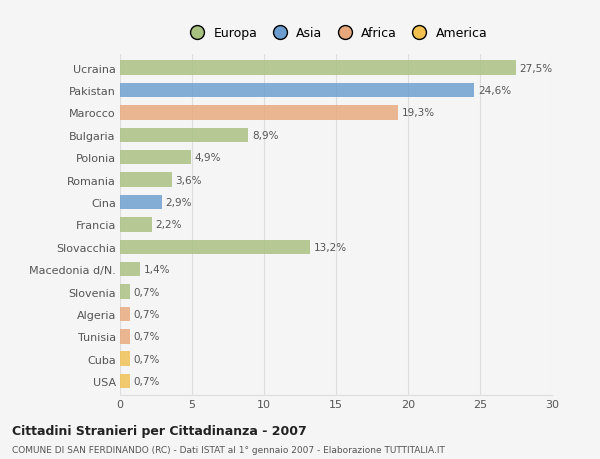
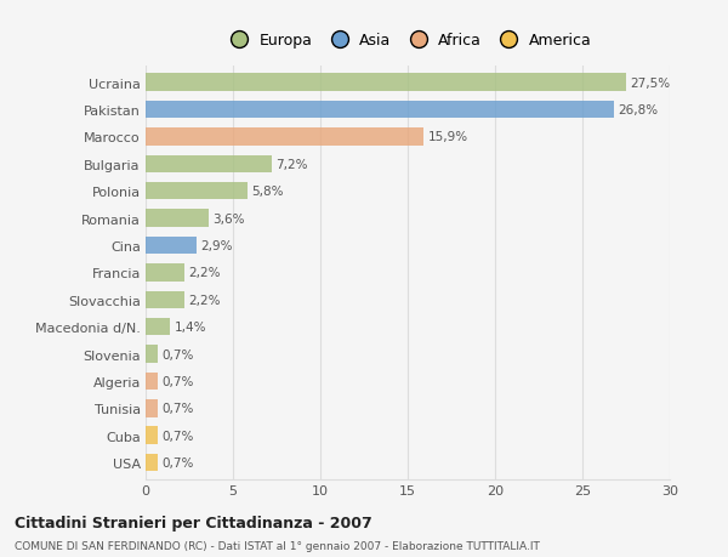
Pakistan: 24,6% -> 26,8%
Marocco: 19,3% -> 15,9%
Bulgaria: 8,9% -> 7,2%
Polonia: 4,9% -> 5,8%
Slovacchia: 13,2% -> 2,2%
